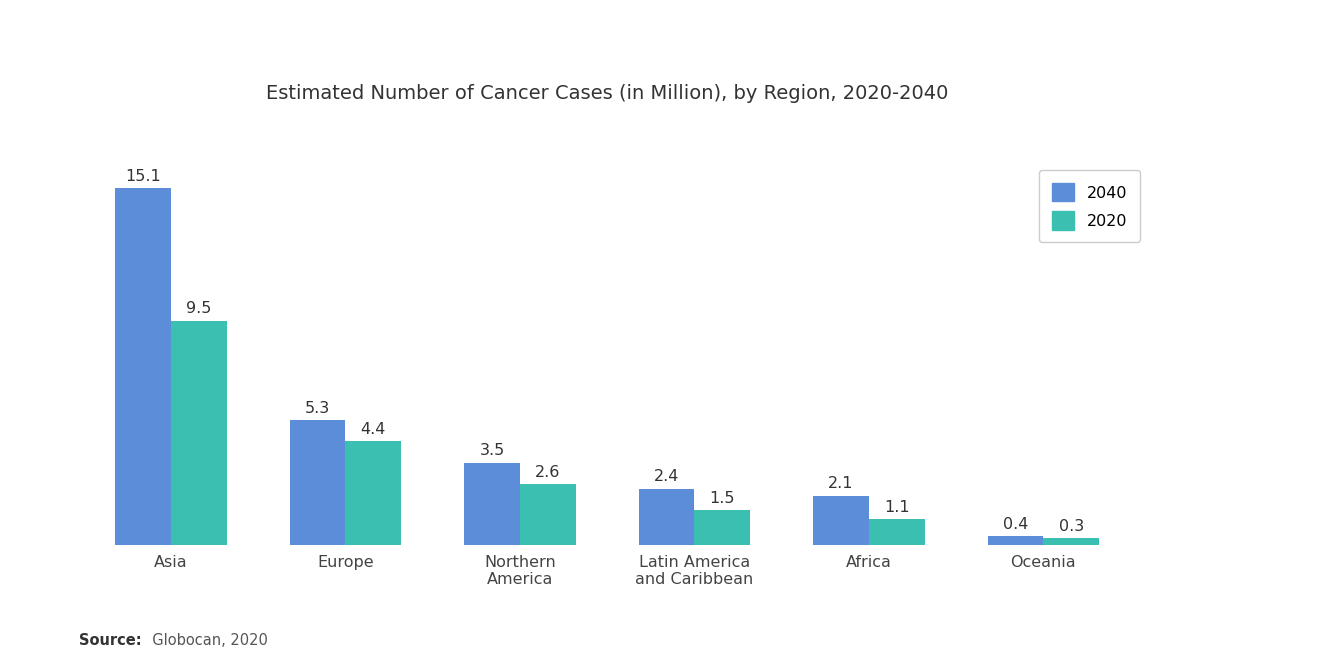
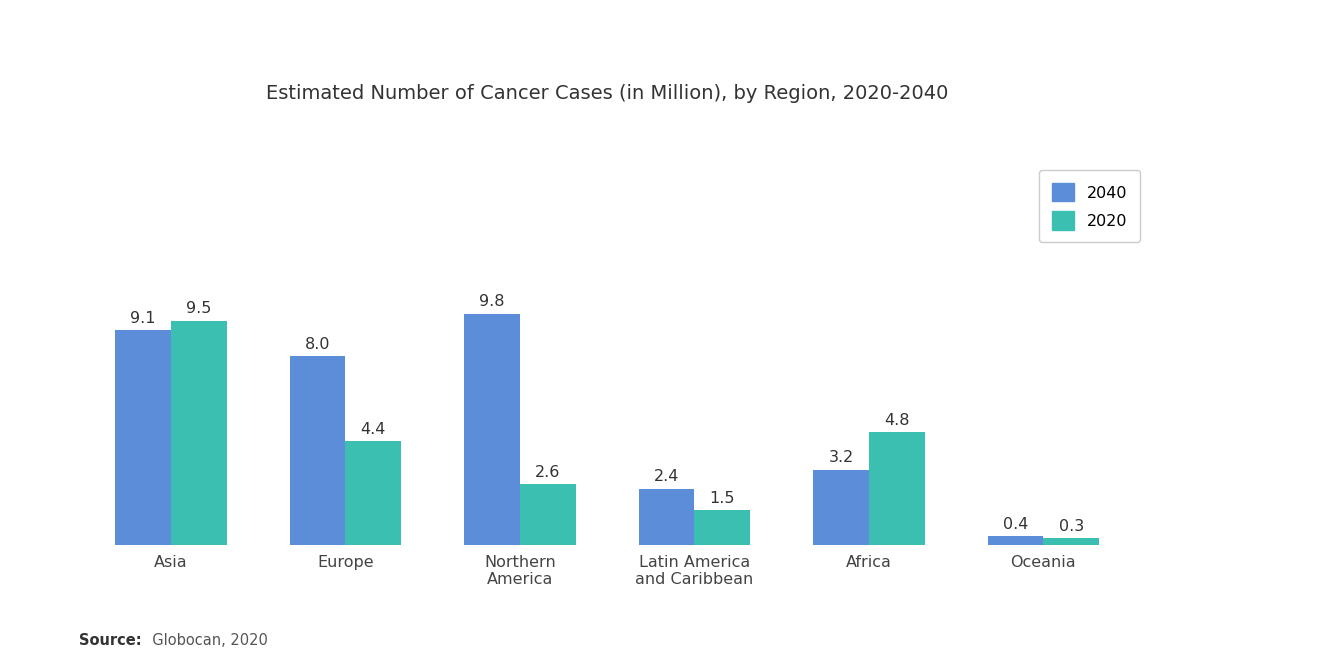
2040/Asia: 15.1 -> 9.1
2040/Europe: 5.3 -> 8.0
2040/Northern America: 3.5 -> 9.8
2040/Africa: 2.1 -> 3.2
2020/Africa: 1.1 -> 4.8
